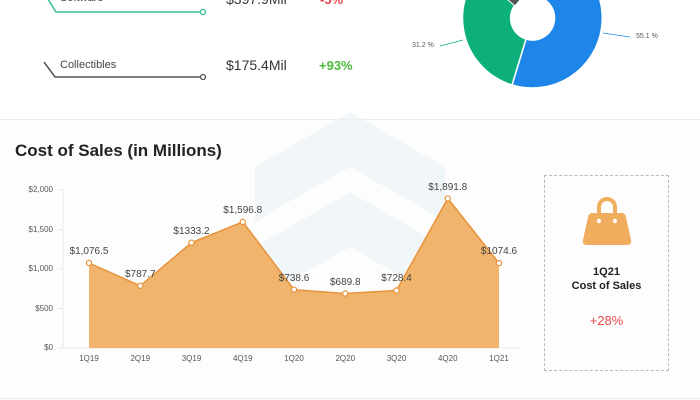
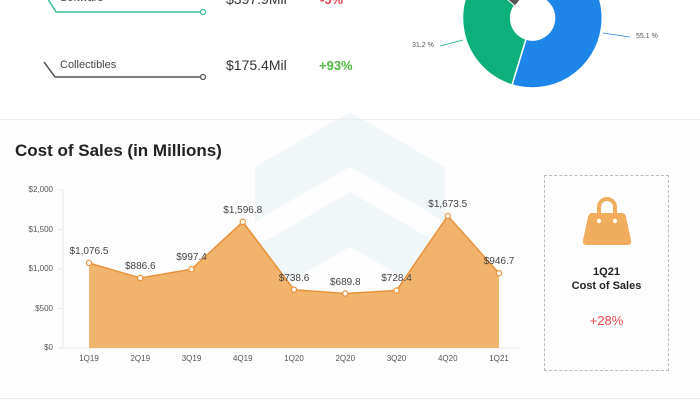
2Q19: $787.7 -> $886.6
3Q19: $1333.2 -> $997.4
4Q20: $1,891.8 -> $1,673.5
1Q21: $1074.6 -> $946.7
